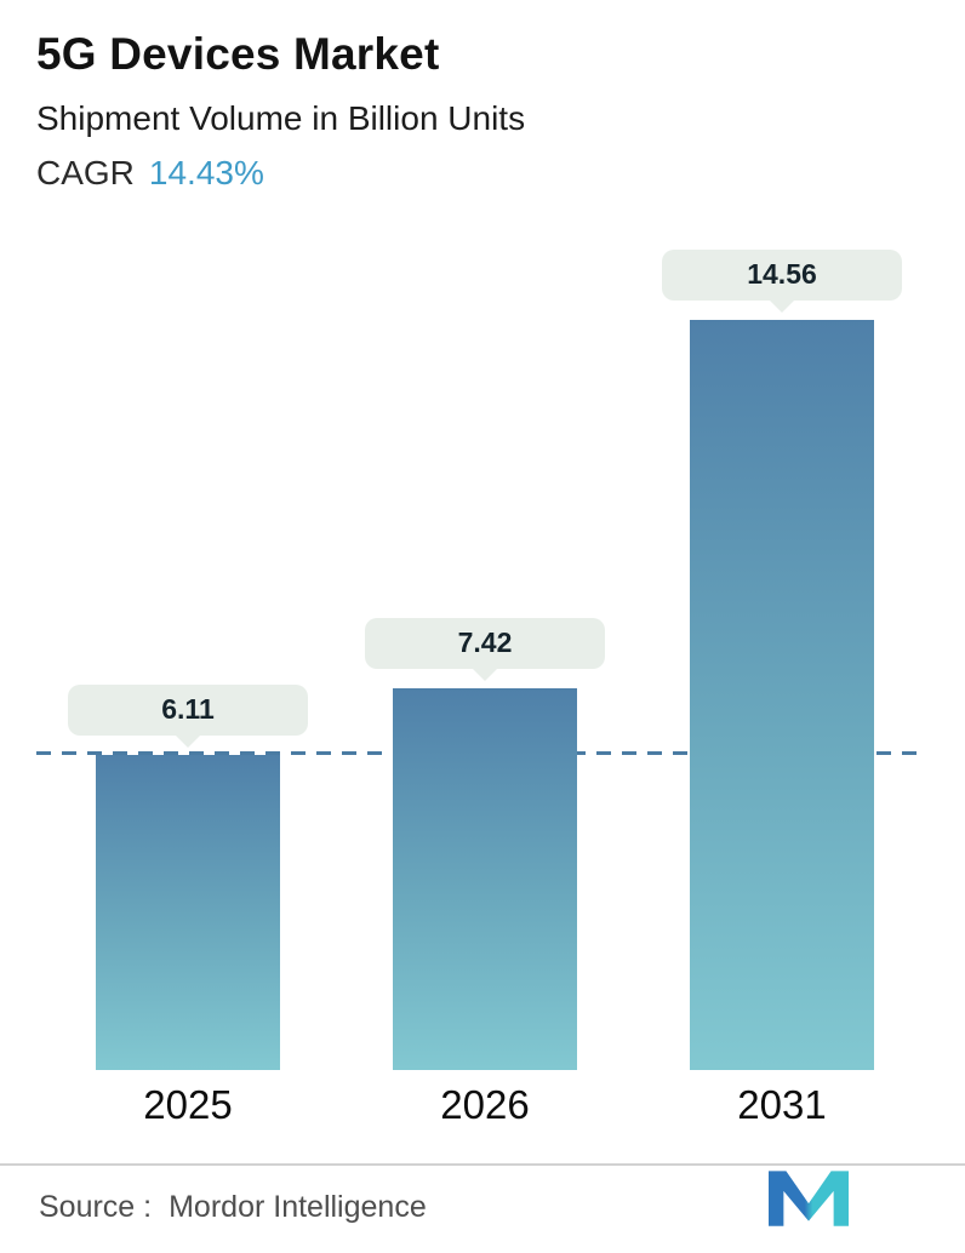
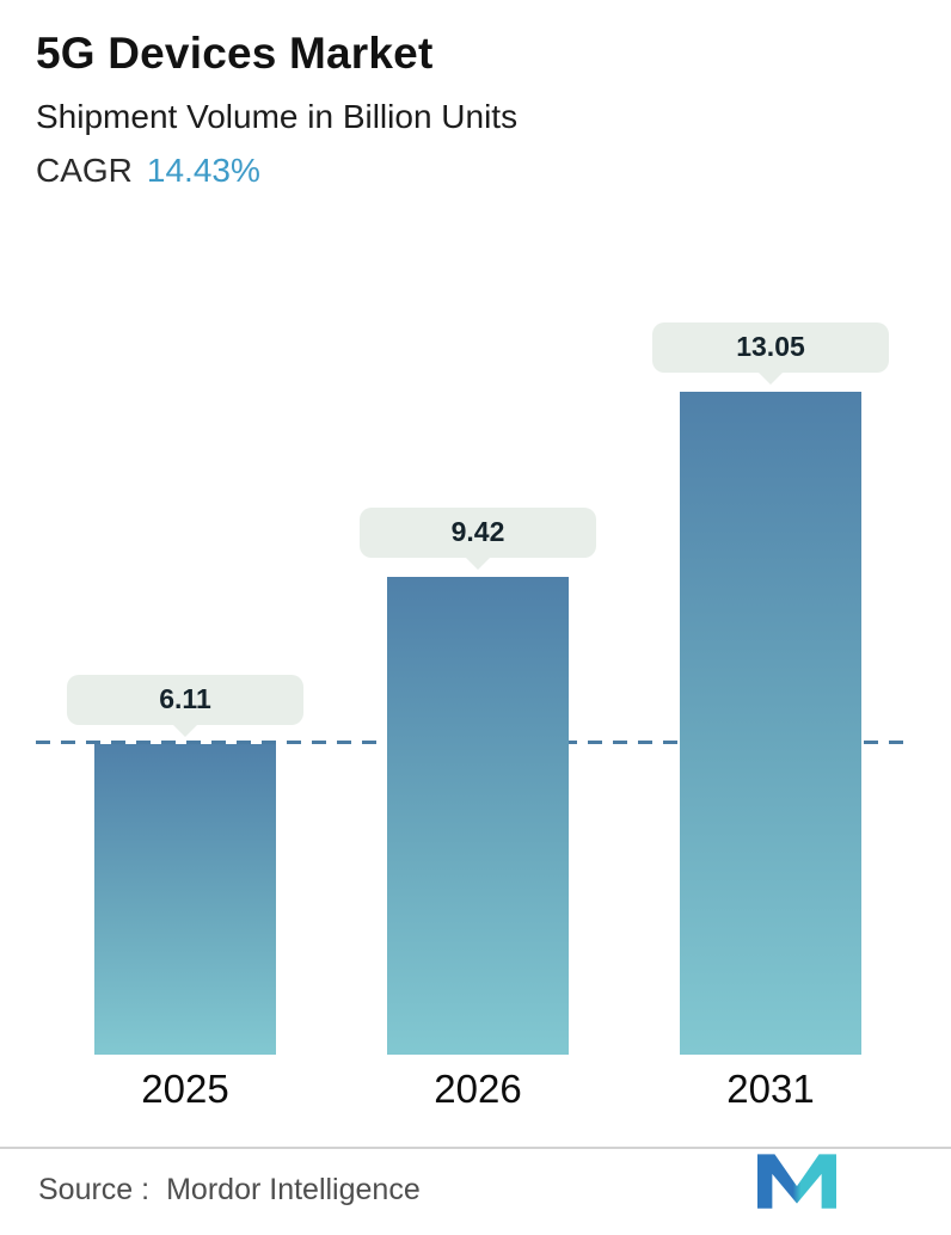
2026: 7.42 -> 9.42
2031: 14.56 -> 13.05
